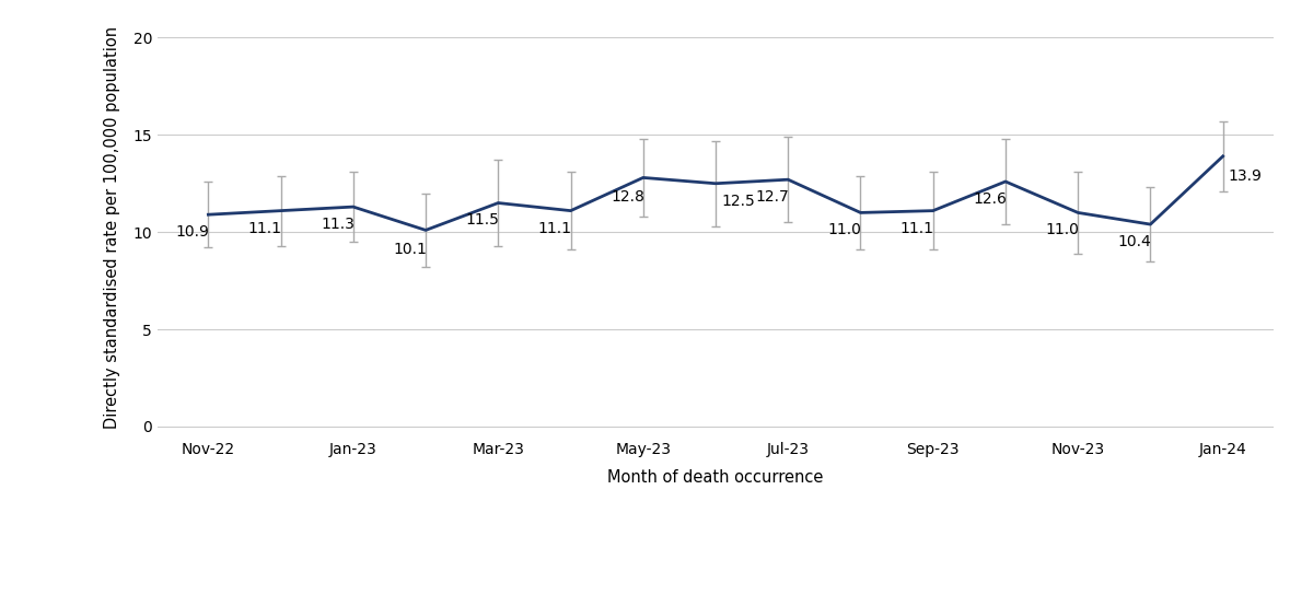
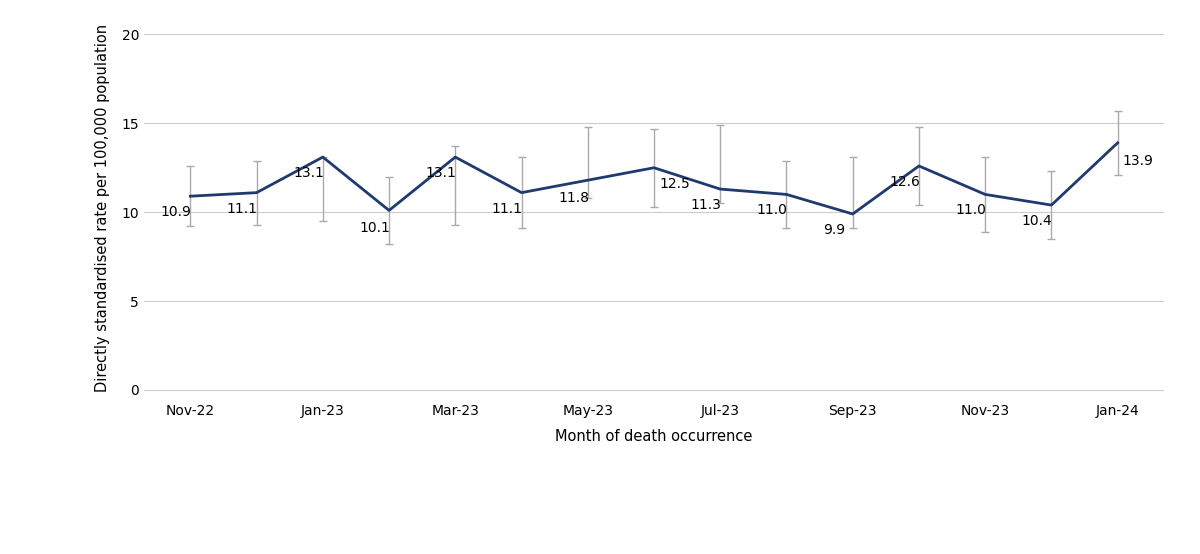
Jan-23: 11.3 -> 13.1
Mar-23: 11.5 -> 13.1
May-23: 12.8 -> 11.8
Jul-23: 12.7 -> 11.3
Sep-23: 11.1 -> 9.9
